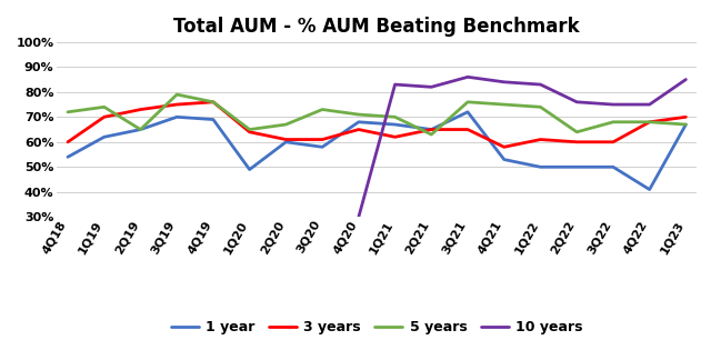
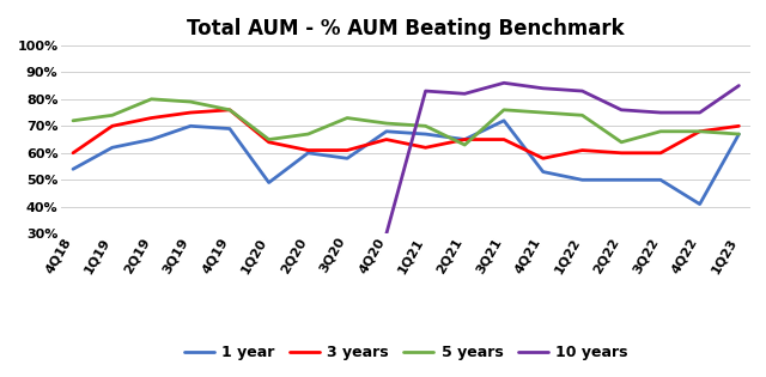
5 years/2Q19: 65% -> 80%
